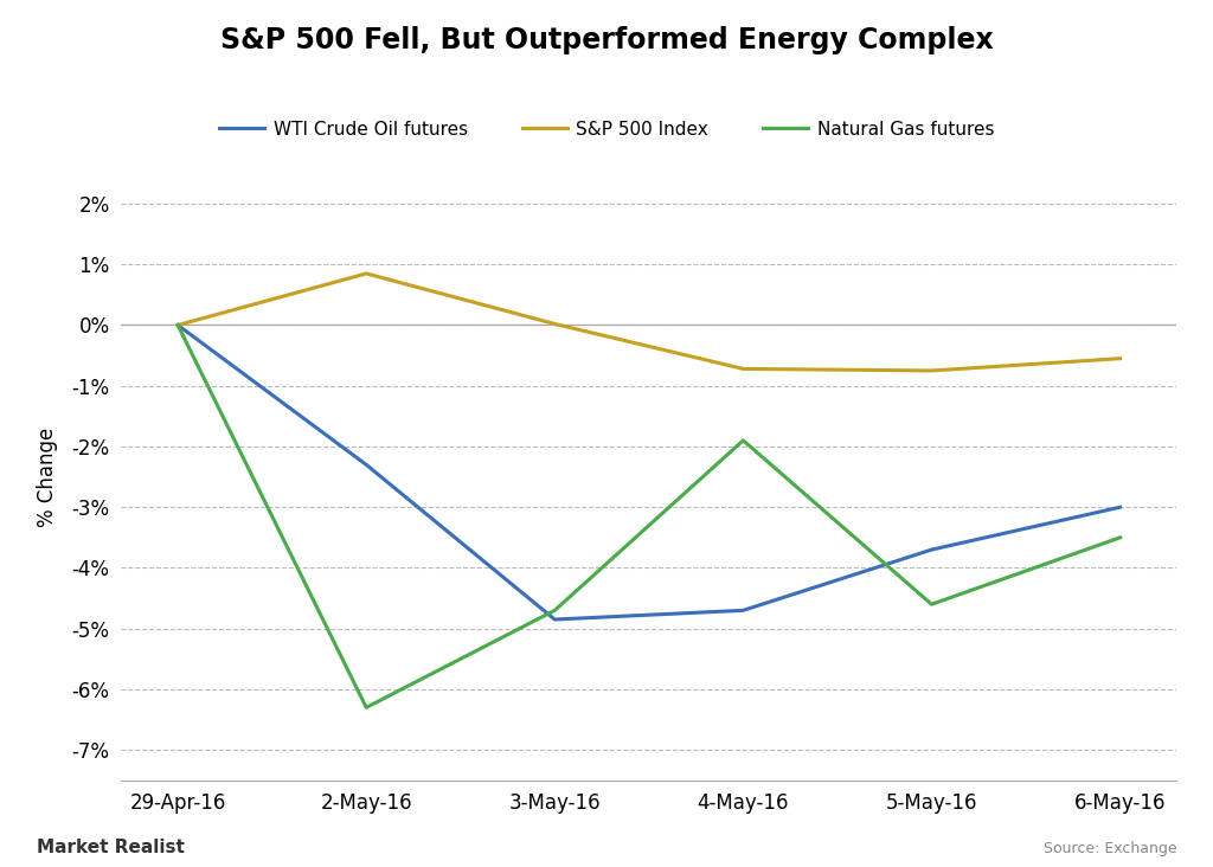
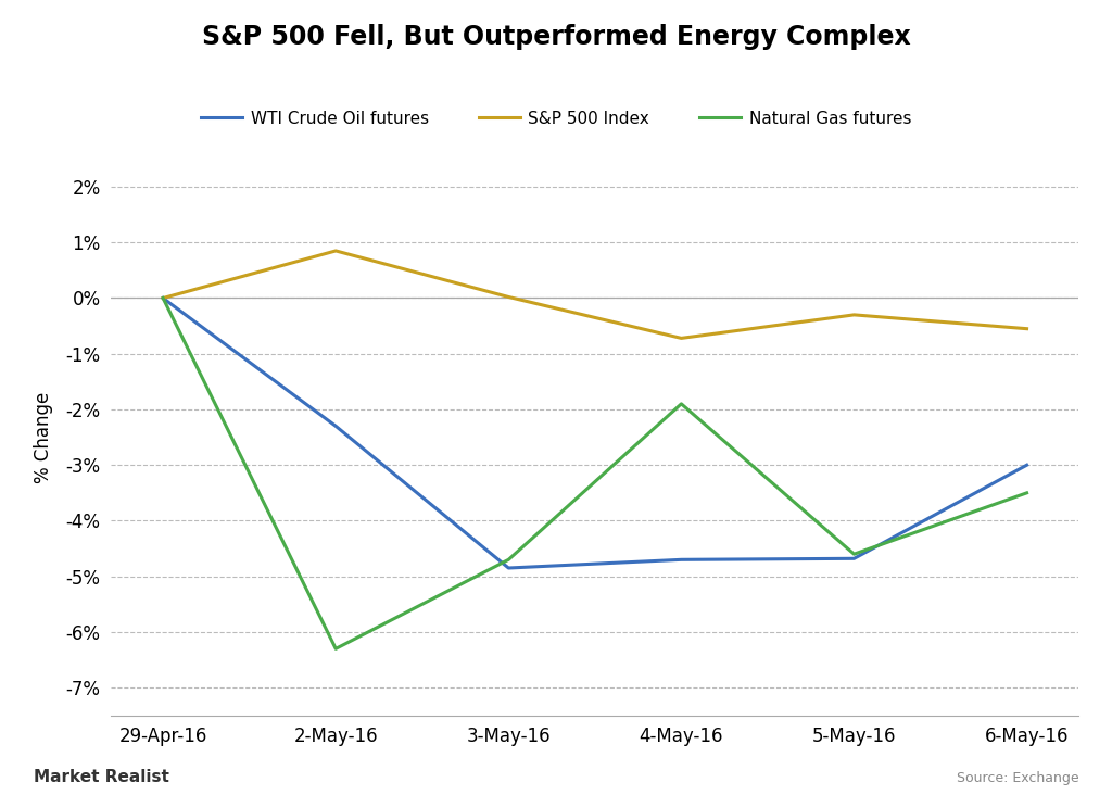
WTI Crude Oil futures/5-May-16: -3.70% -> -4.68%
S&P 500 Index/5-May-16: -0.75% -> -0.30%
